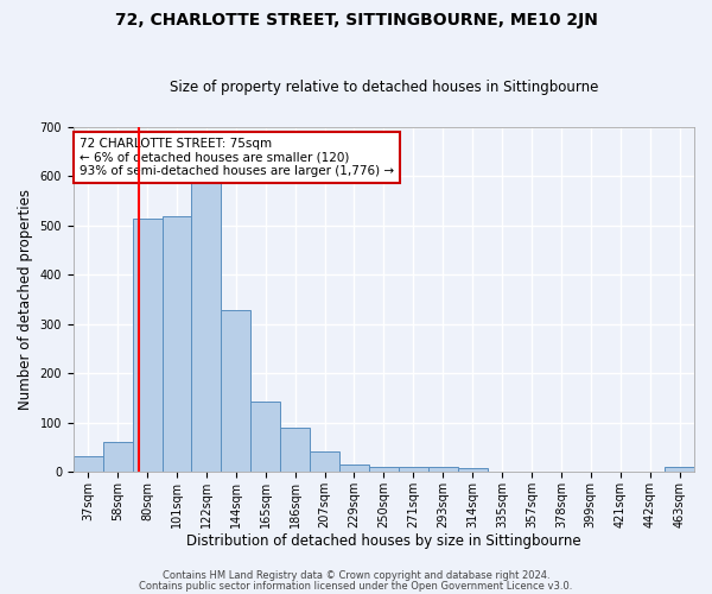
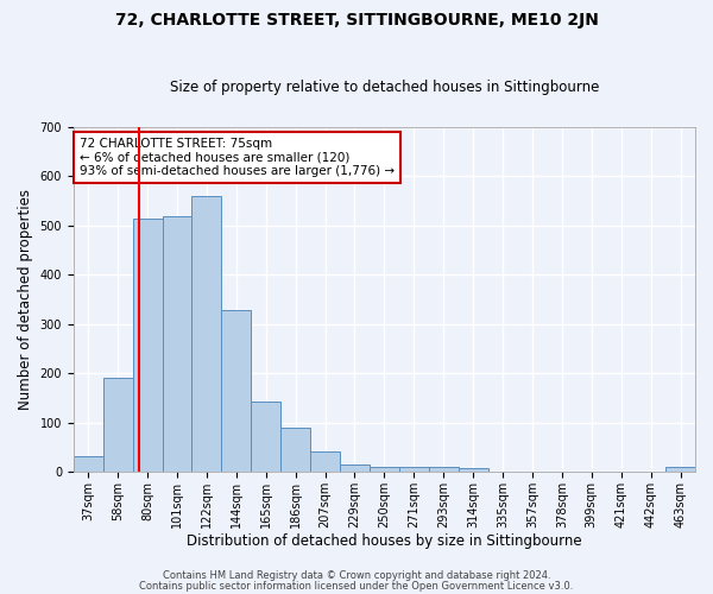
58sqm: 60 -> 190
122sqm: 590 -> 560
